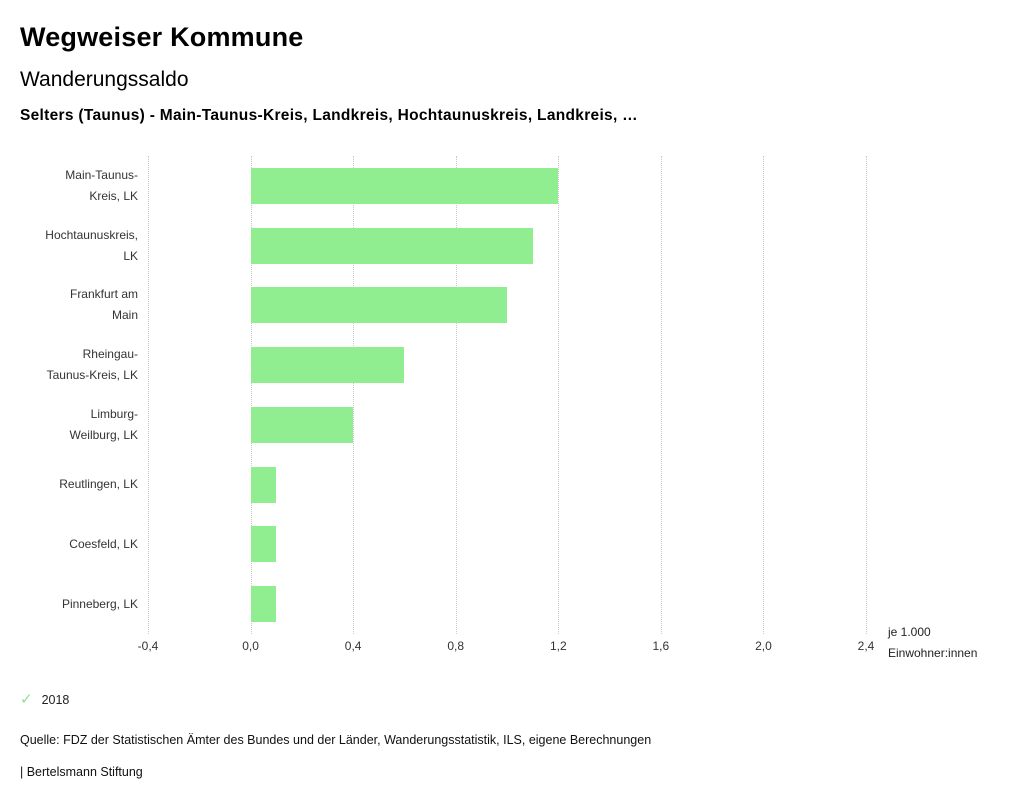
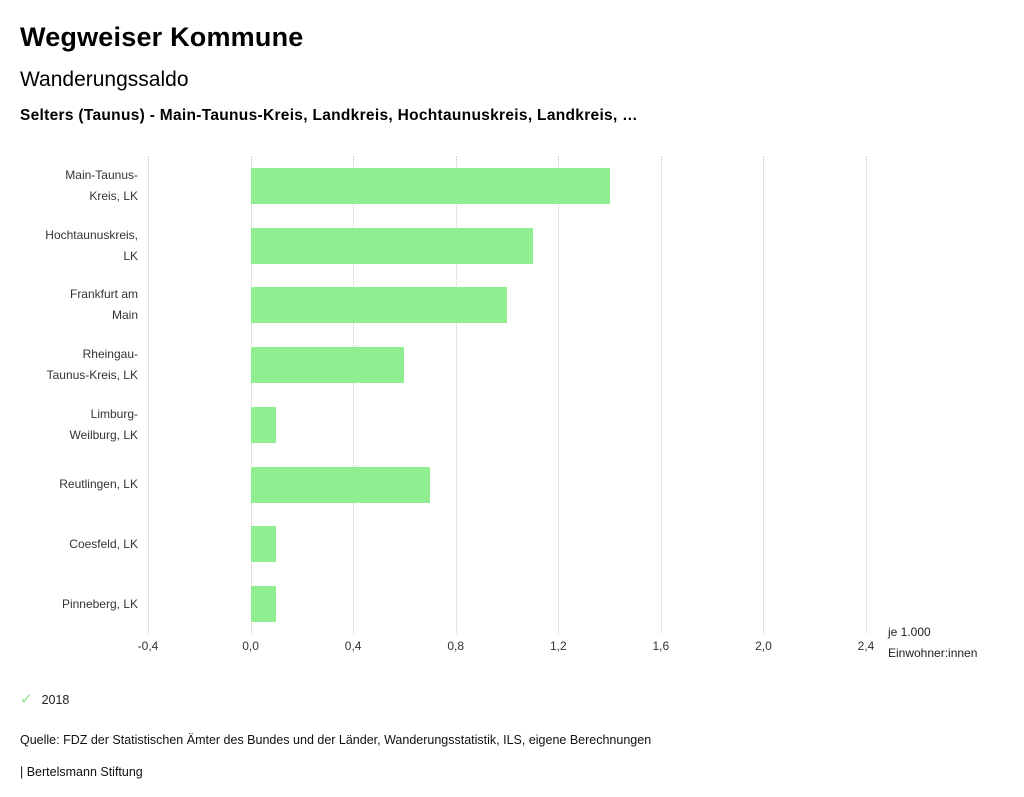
Main-Taunus-Kreis, LK: 1,2 -> 1,4
Limburg-Weilburg, LK: 0,4 -> 0,1
Reutlingen, LK: 0,1 -> 0,7
